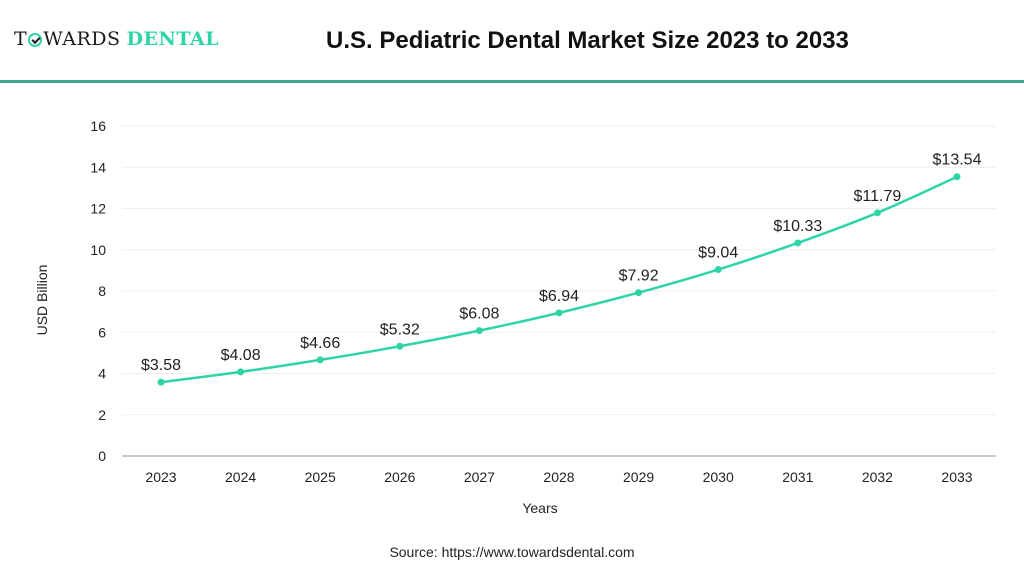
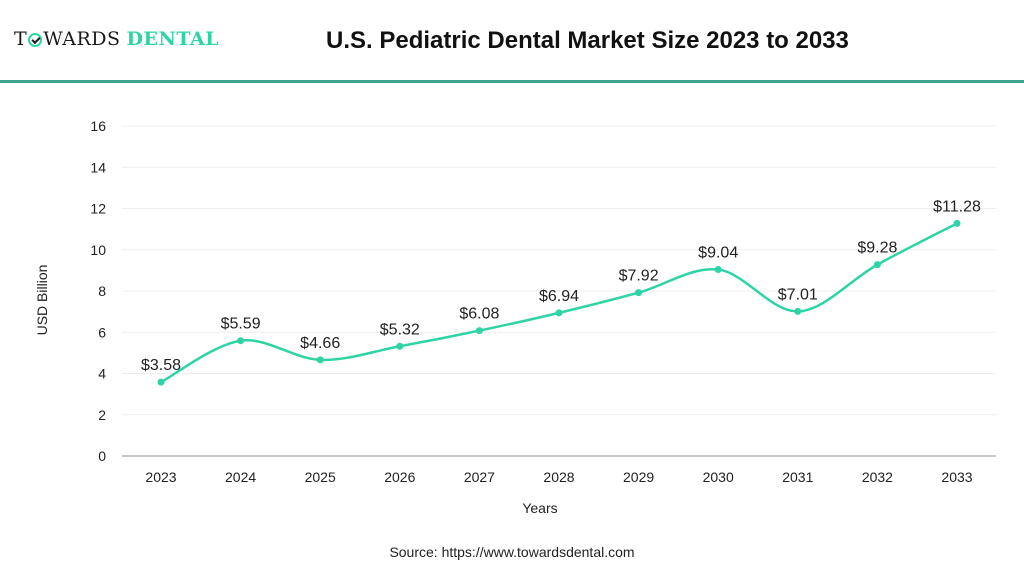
2024: $4.08 -> $5.59
2031: $10.33 -> $7.01
2032: $11.79 -> $9.28
2033: $13.54 -> $11.28
